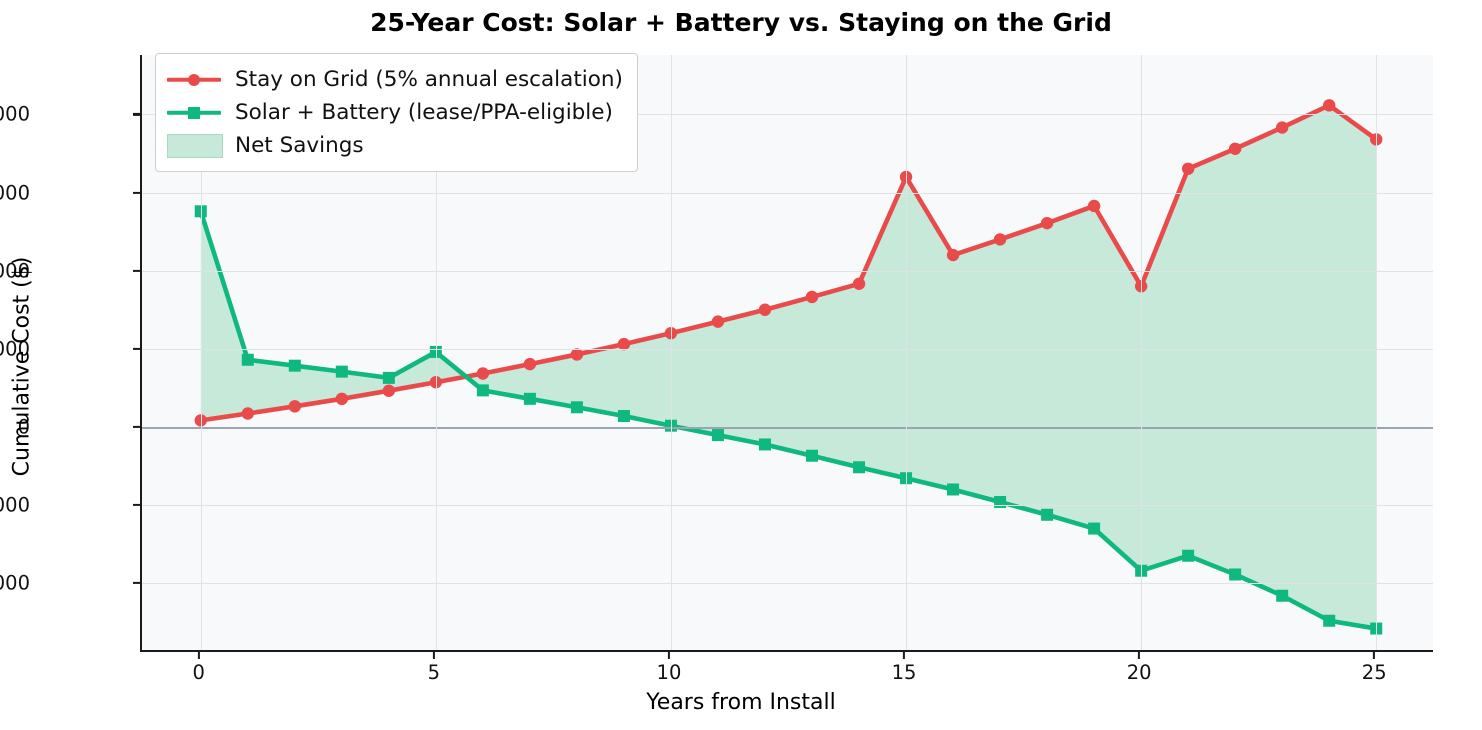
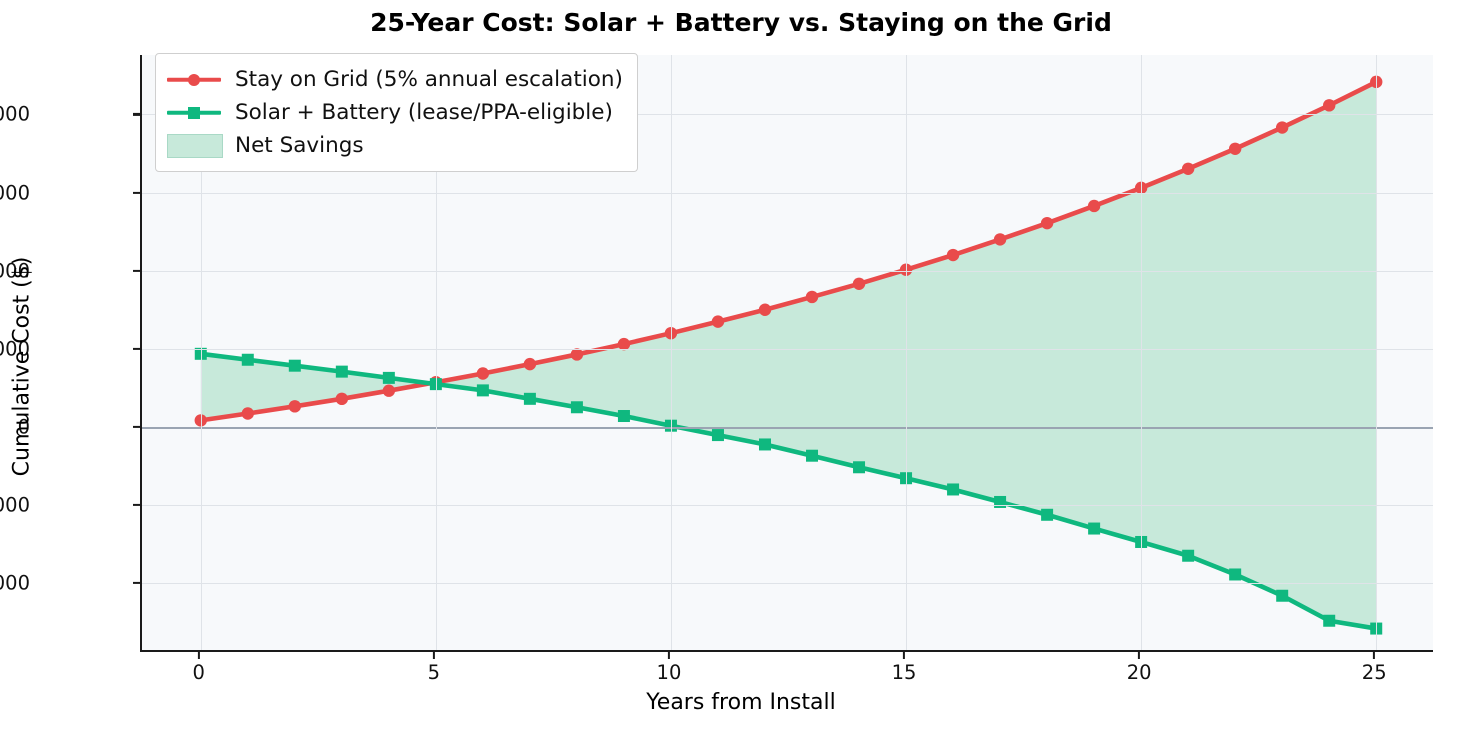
Solar + Battery (lease/PPA-eligible)/0: 69000 -> 23000
Solar + Battery (lease/PPA-eligible)/5: 24000 -> 14000
Stay on Grid (5% annual escalation)/15: 80000 -> 50000
Stay on Grid (5% annual escalation)/20: 45000 -> 76000
Solar + Battery (lease/PPA-eligible)/20: -46000 -> -37000
Stay on Grid (5% annual escalation)/25: 92000 -> 110000
